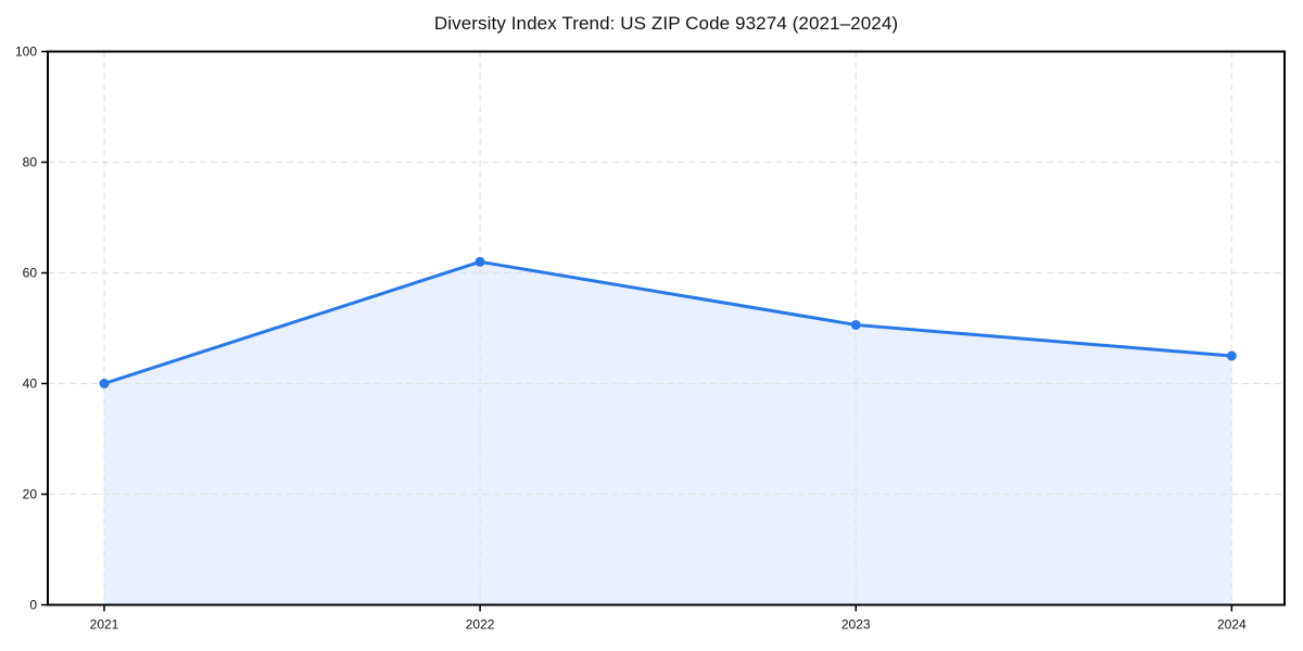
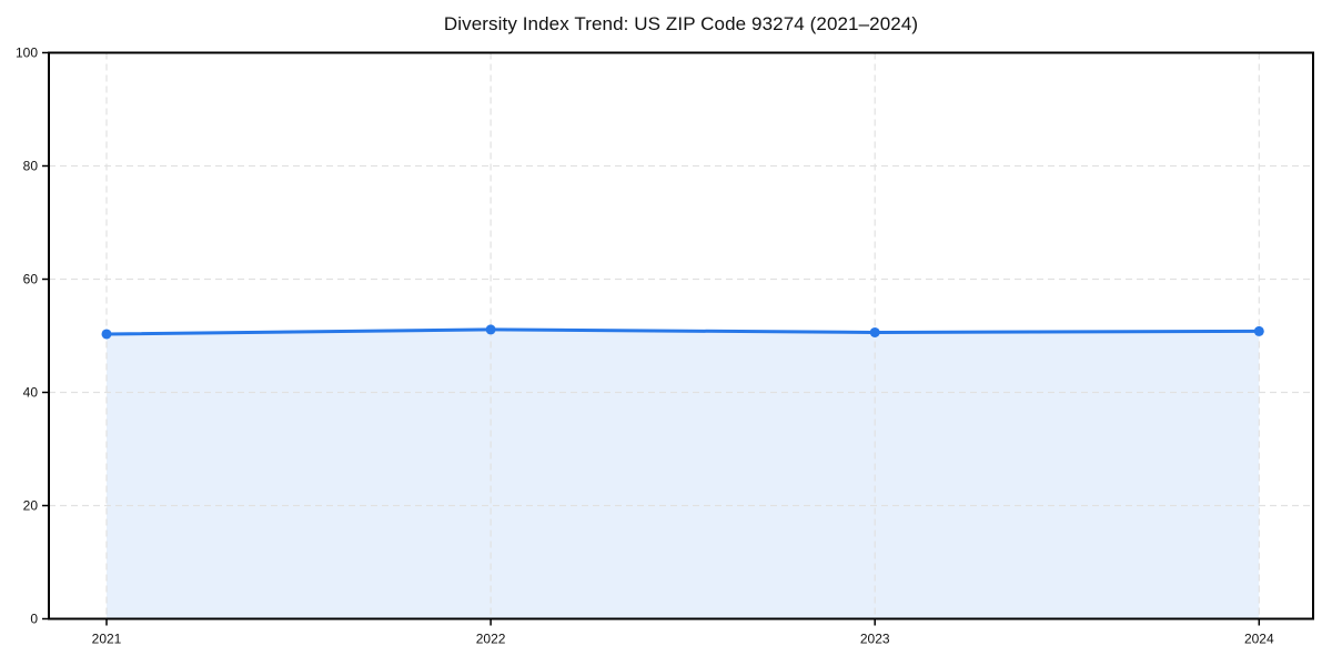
2021: 40 -> 50
2022: 62 -> 51
2024: 45 -> 51
